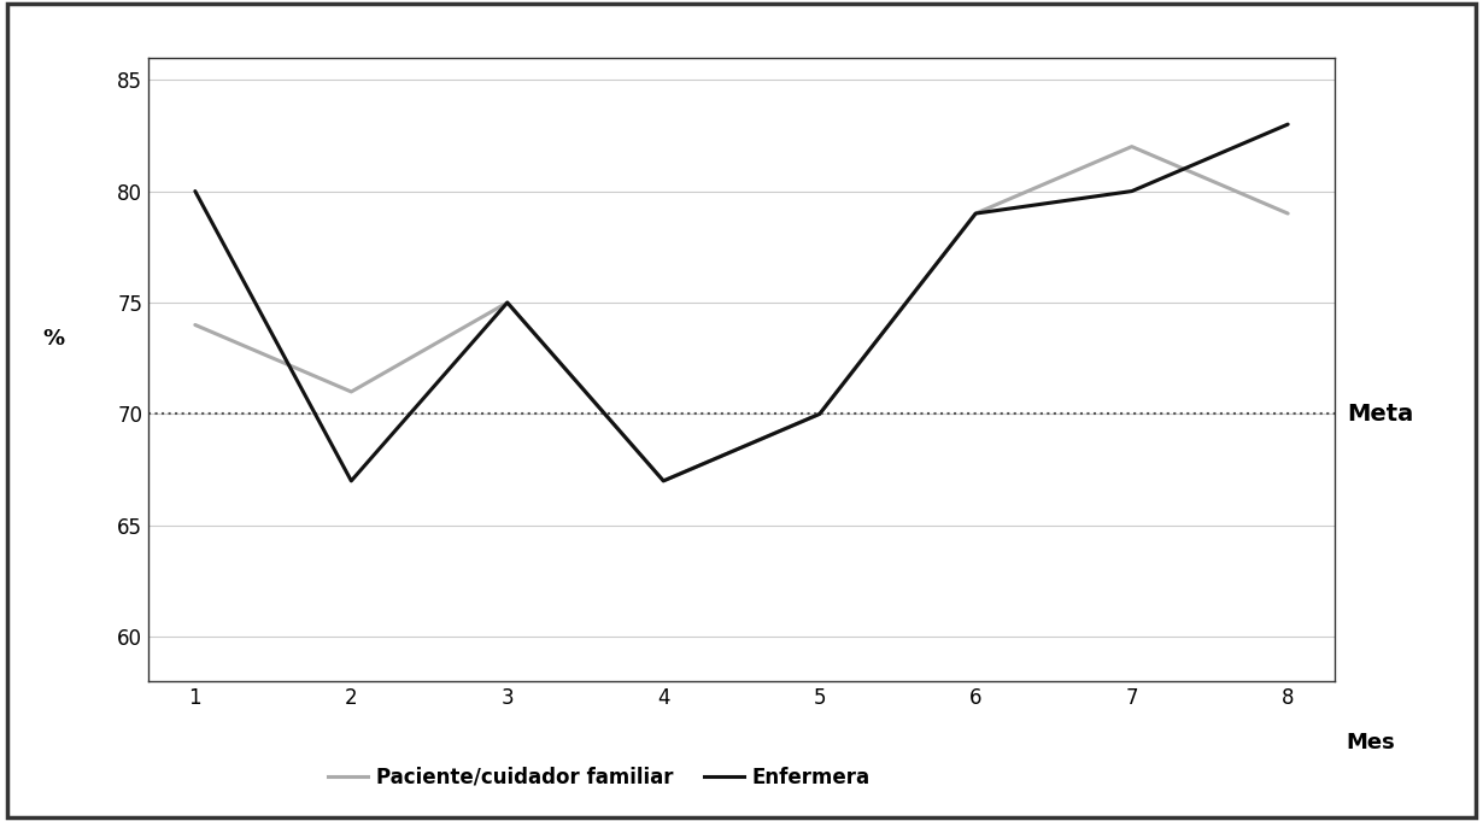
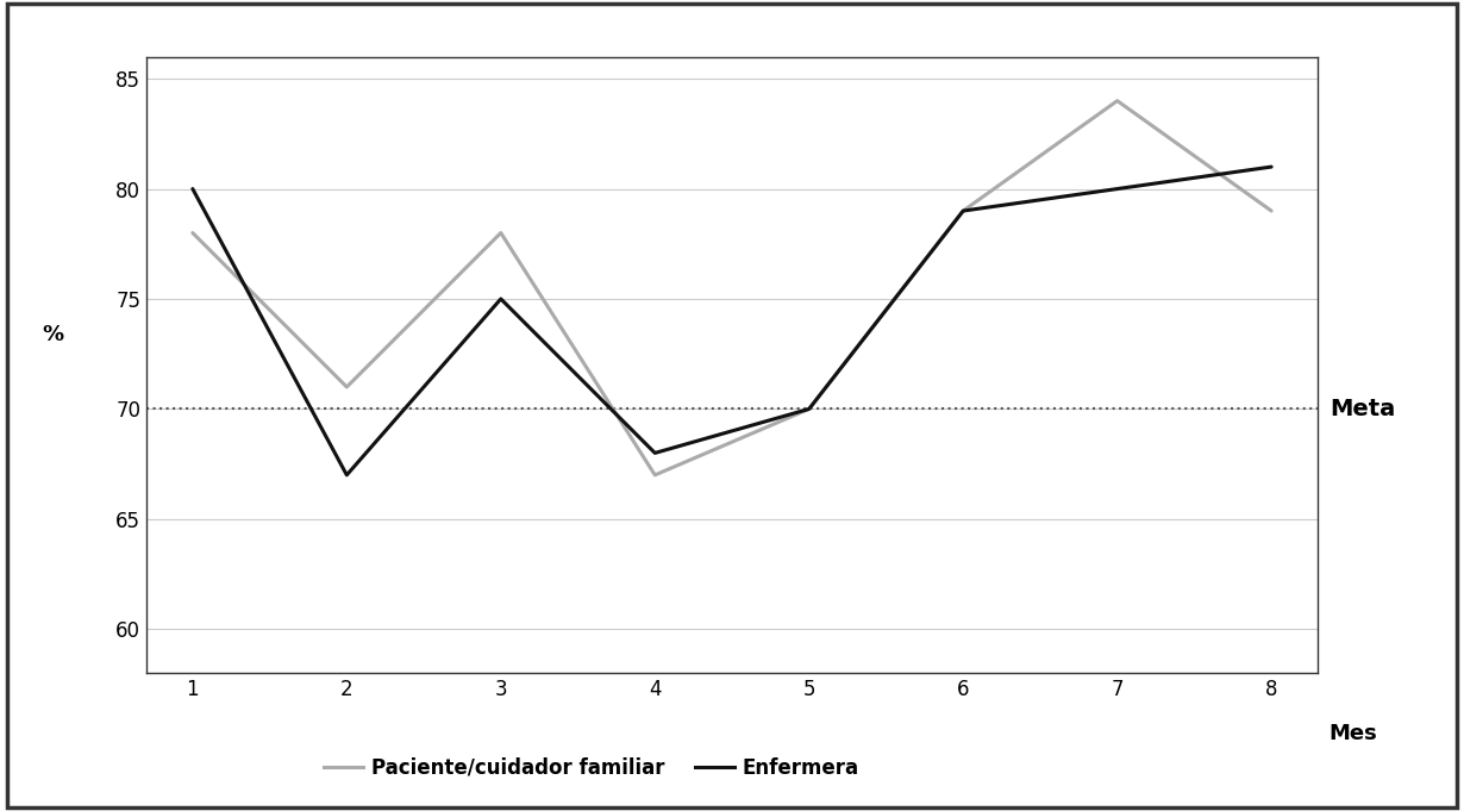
Paciente/cuidador familiar/1: 74 -> 78
Paciente/cuidador familiar/3: 75 -> 78
Enfermera/4: 67 -> 68
Paciente/cuidador familiar/7: 82 -> 84
Enfermera/8: 83 -> 81
